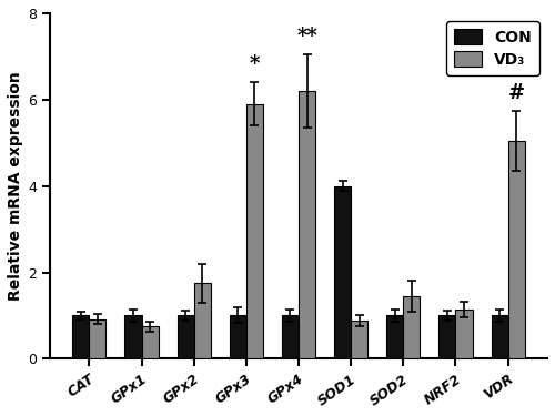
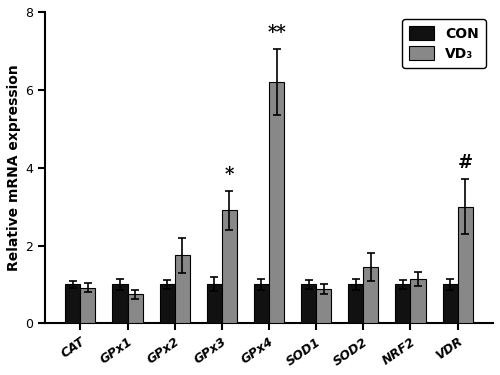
VD₃/GPx3: 5.90 -> 2.90
CON/SOD1: 4 -> 1
VD₃/VDR: 5.05 -> 3.00
